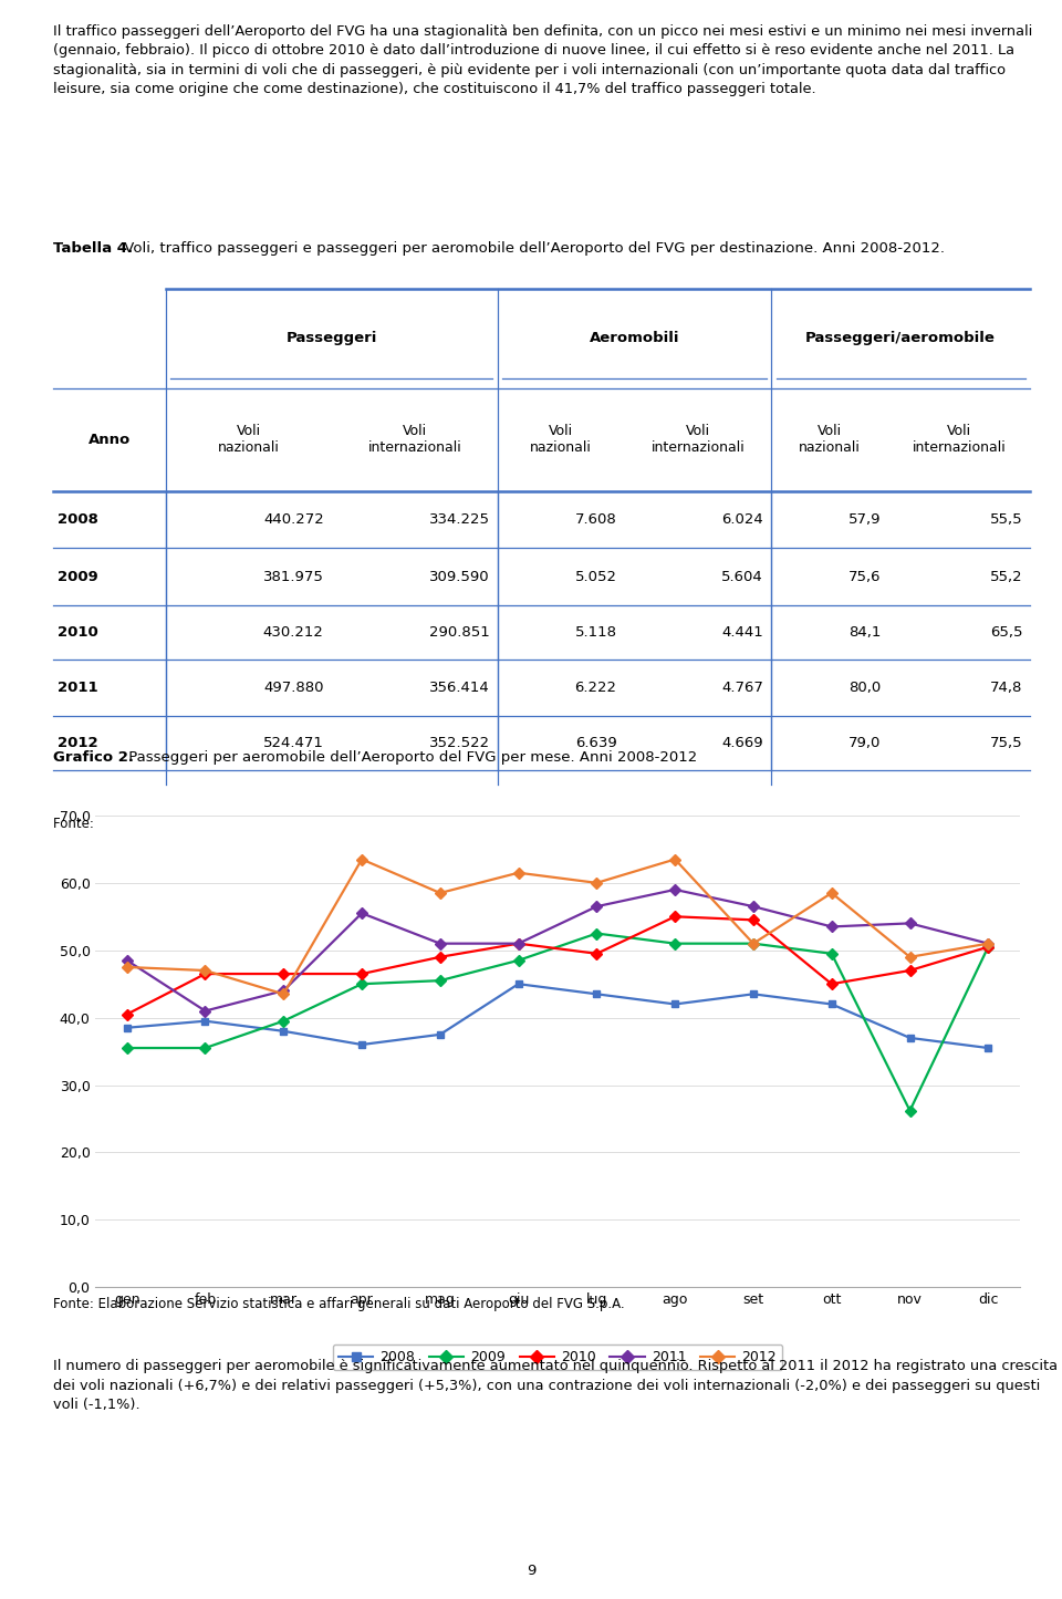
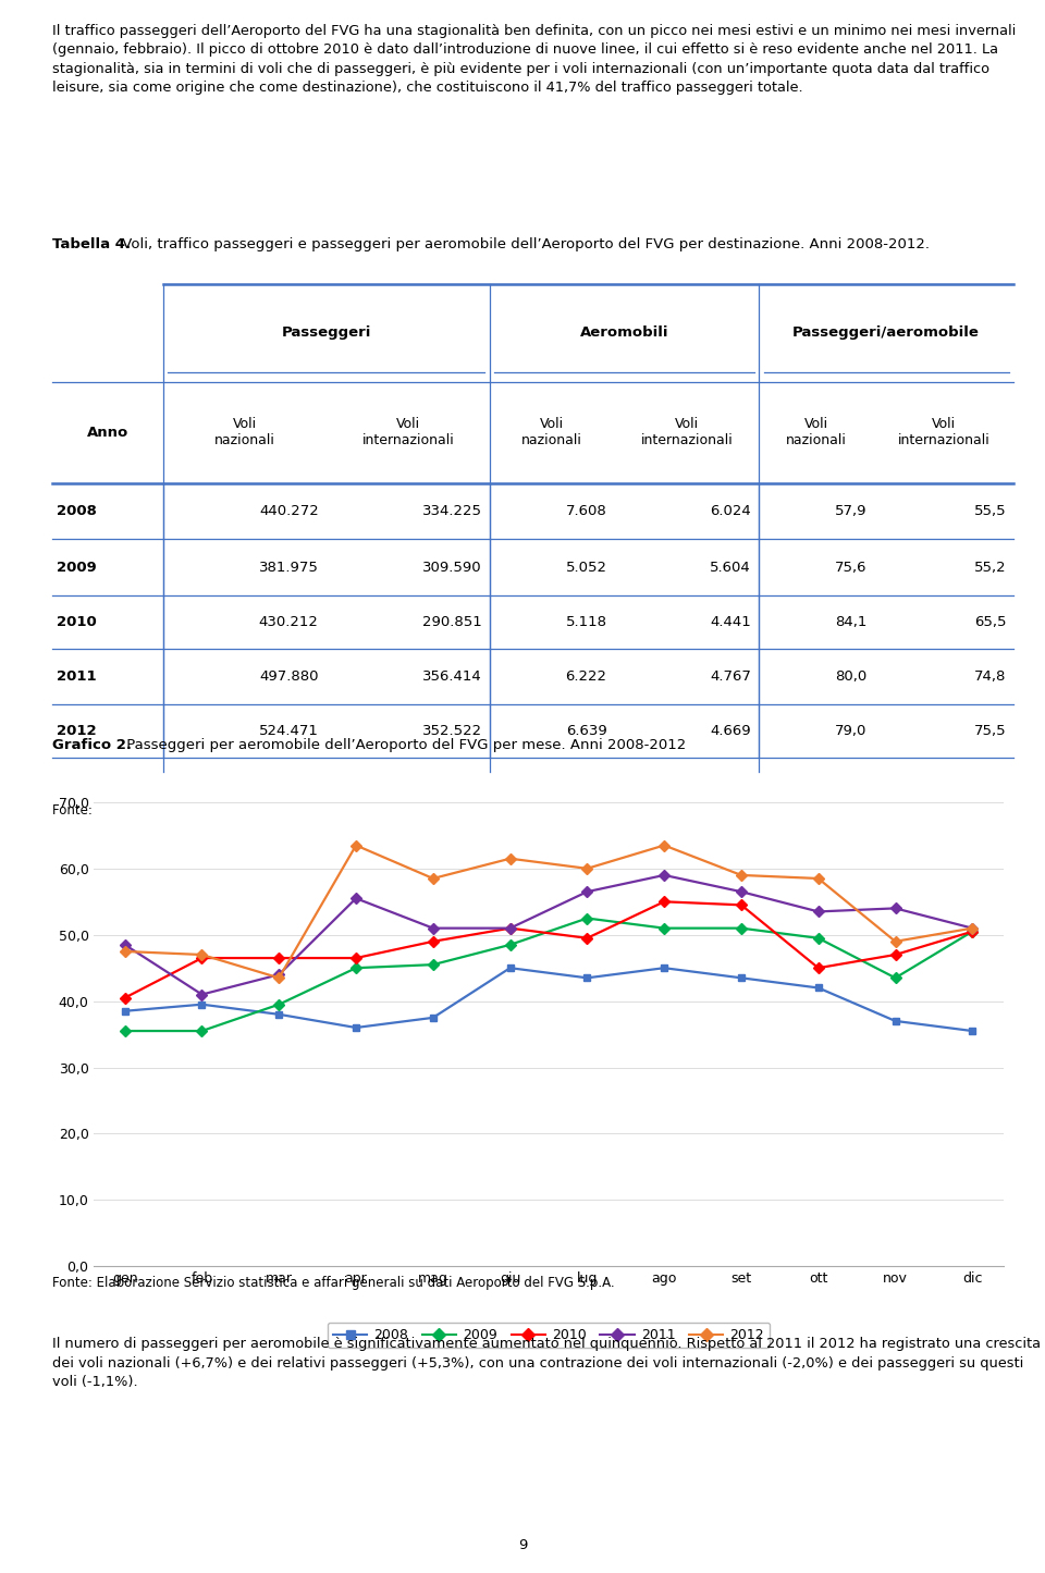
2008/ago: 42,0 -> 45,0
2012/set: 51,0 -> 59,0
2009/nov: 26,2 -> 43,5
